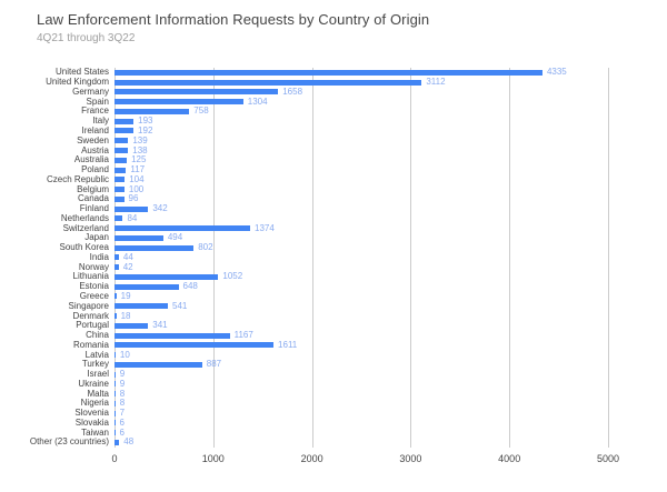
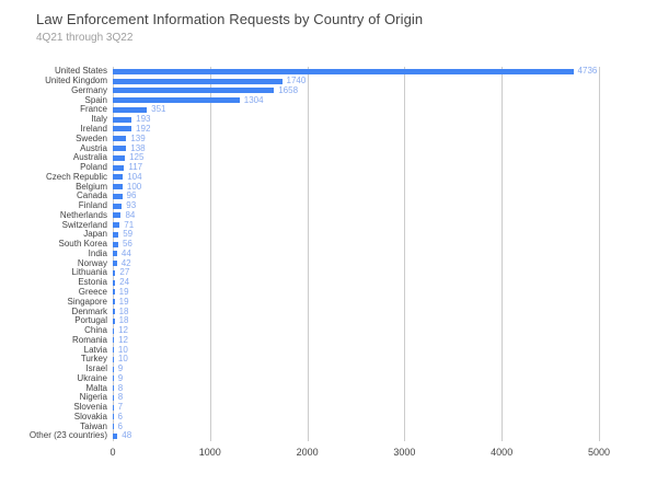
United States: 4335 -> 4736
United Kingdom: 3112 -> 1740
France: 758 -> 351
Finland: 342 -> 93
Switzerland: 1374 -> 71
Japan: 494 -> 59
South Korea: 802 -> 56
Lithuania: 1052 -> 27
Estonia: 648 -> 24
Singapore: 541 -> 19
Portugal: 341 -> 18
China: 1167 -> 12
Romania: 1611 -> 12
Turkey: 887 -> 10
